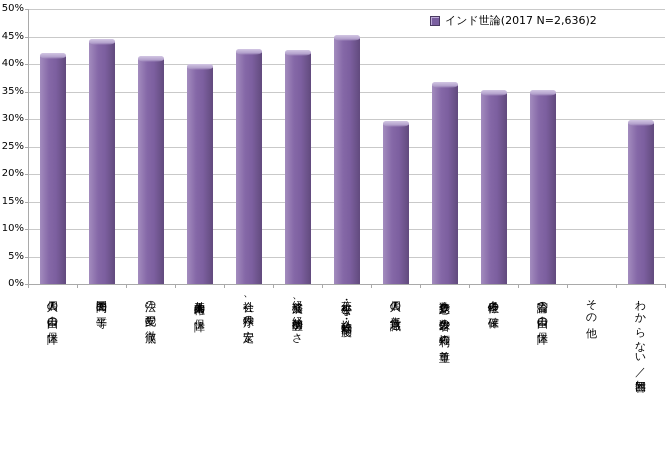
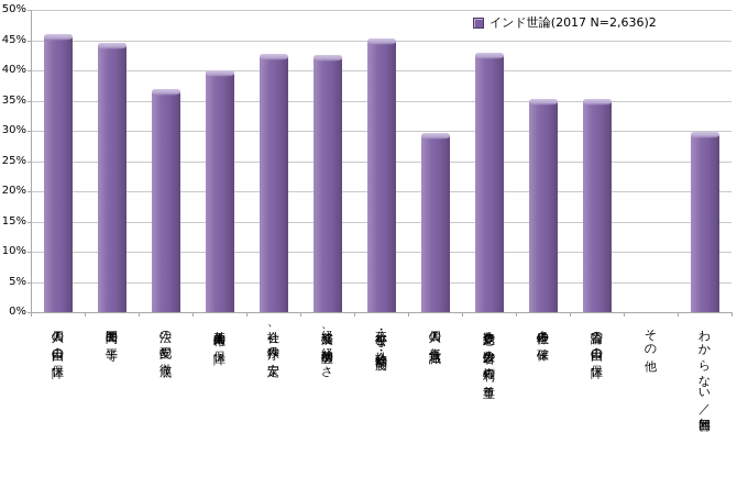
個人の自由の保障: 42% -> 46%
法の支配の徹底: 42% -> 37%
少数意見や少数者の権利の尊重: 37% -> 43%
